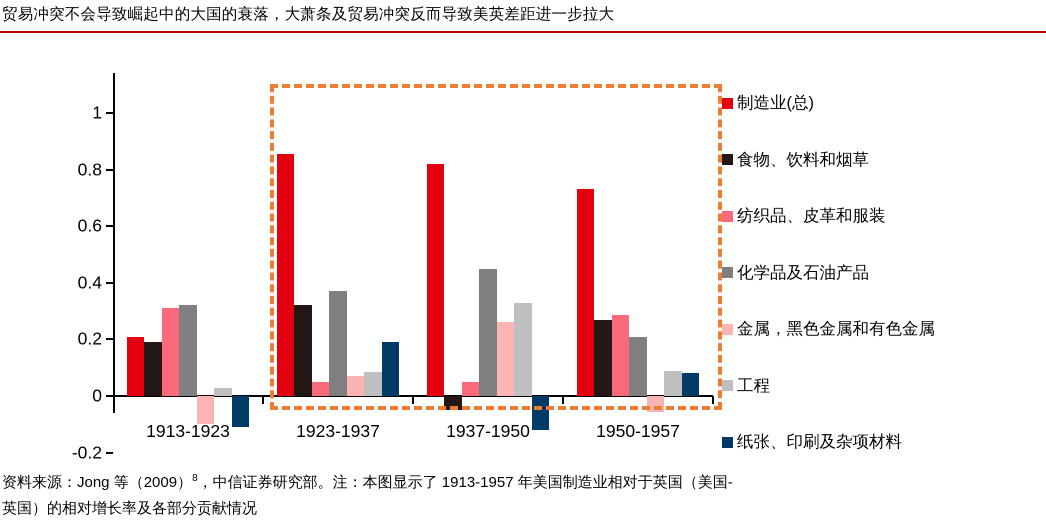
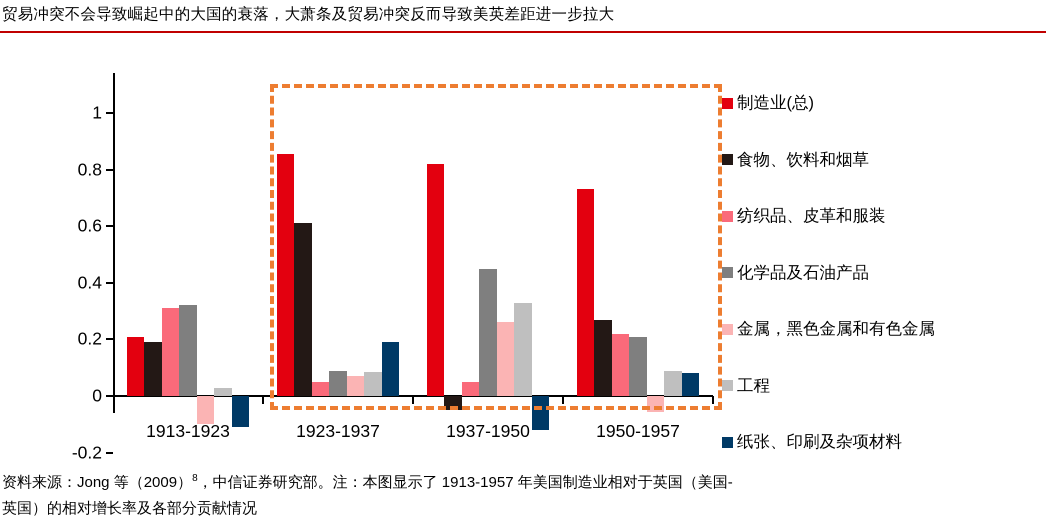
食物、饮料和烟草/1923-1937: 0.32 -> 0.61
化学品及石油产品/1923-1937: 0.37 -> 0.09
纺织品、皮革和服装/1950-1957: 0.28 -> 0.22
